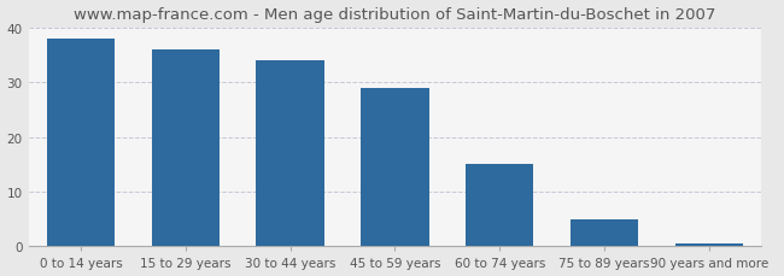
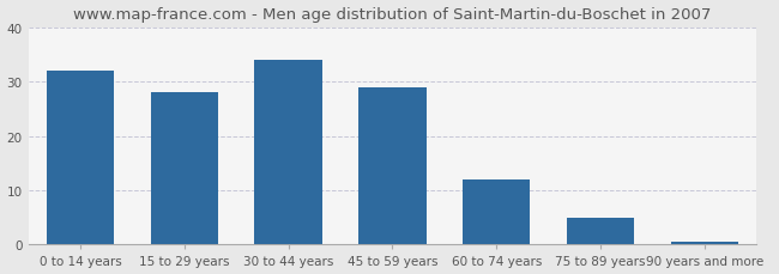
0 to 14 years: 38.0 -> 32.0
15 to 29 years: 36.0 -> 28.0
60 to 74 years: 15.0 -> 12.0
